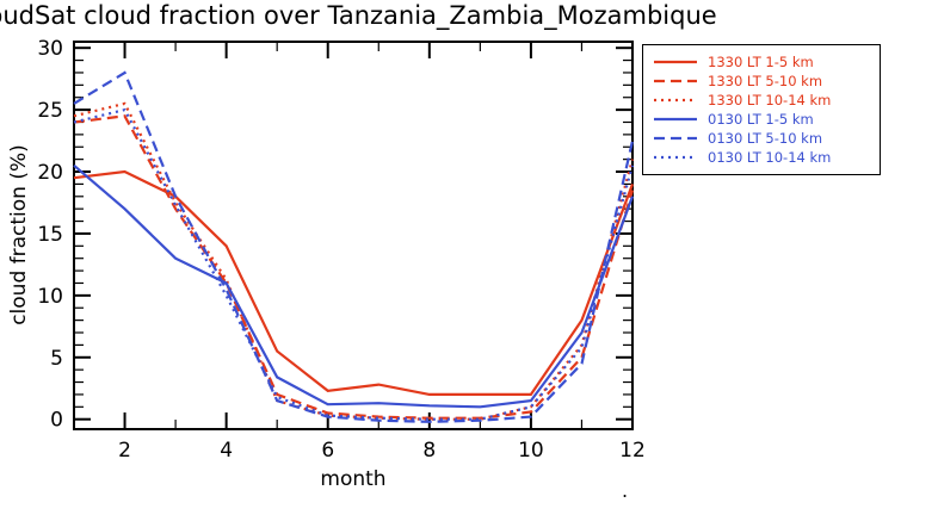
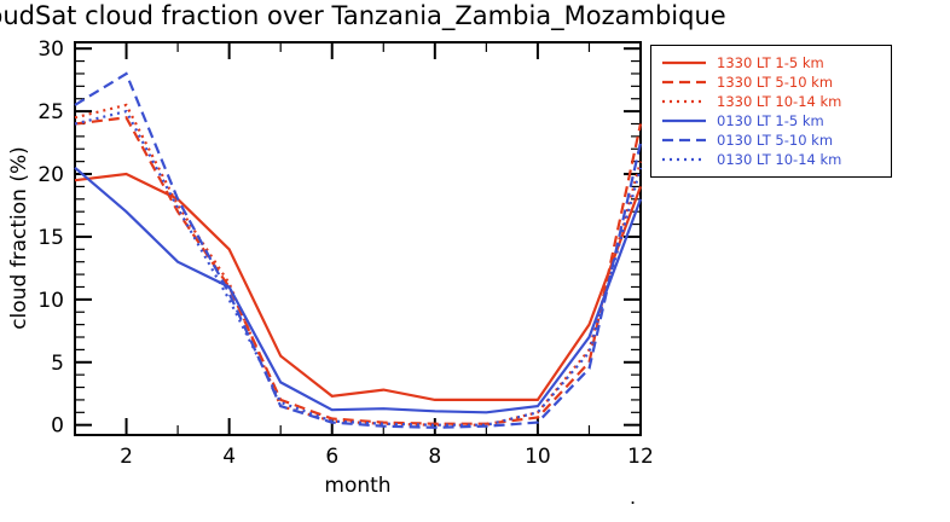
1330 LT 5-10 km/12: 18.5 -> 24.0
